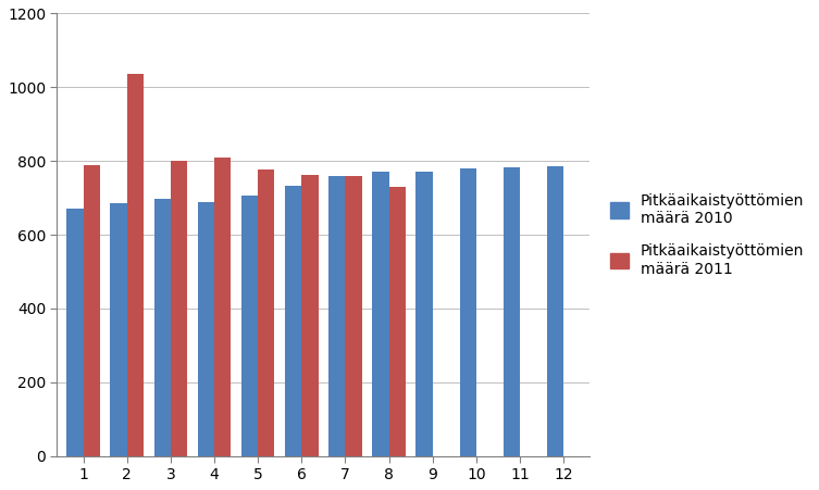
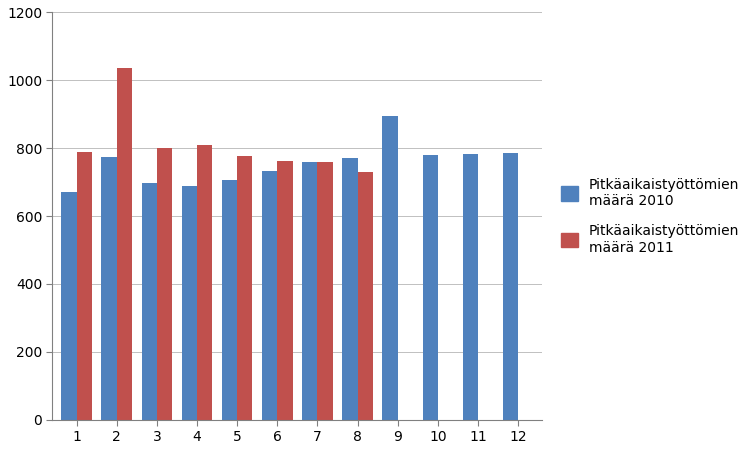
Pitkäaikaistyöttömien määrä 2010/2: 685 -> 775
Pitkäaikaistyöttömien määrä 2010/9: 770 -> 895
